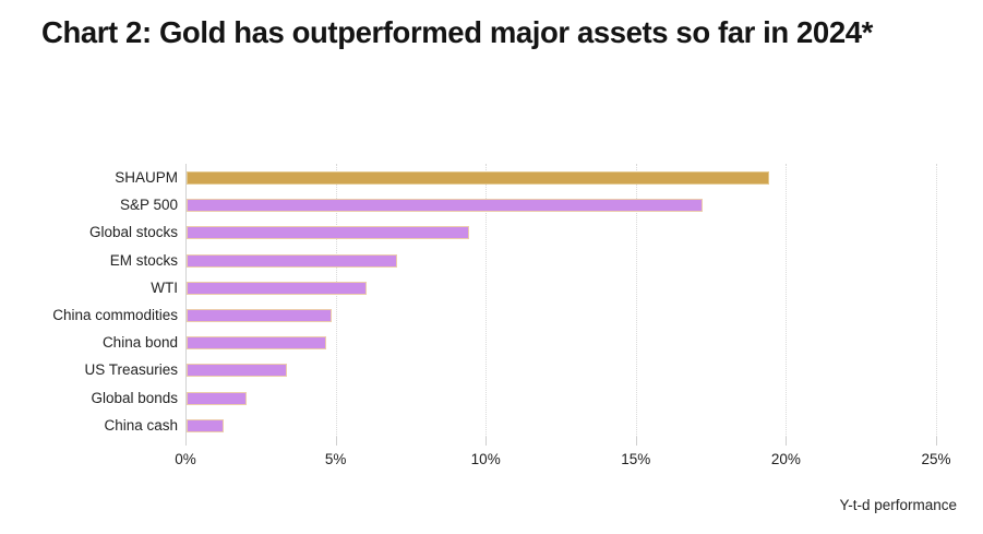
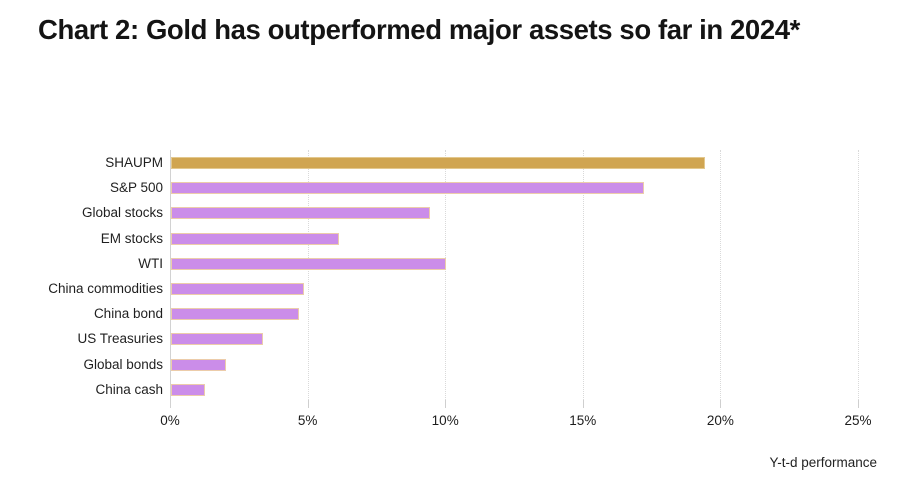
EM stocks: 7.0% -> 6.1%
WTI: 6.0% -> 10.0%
